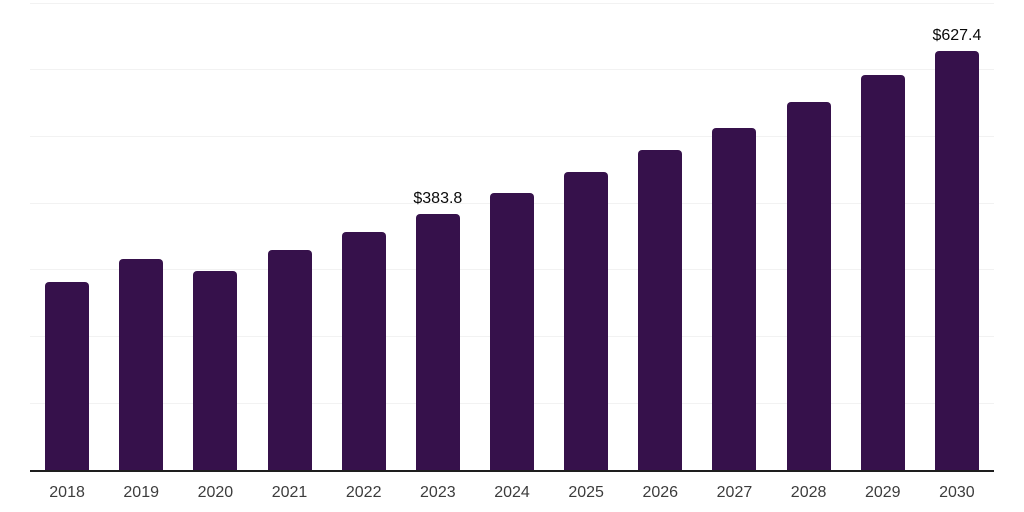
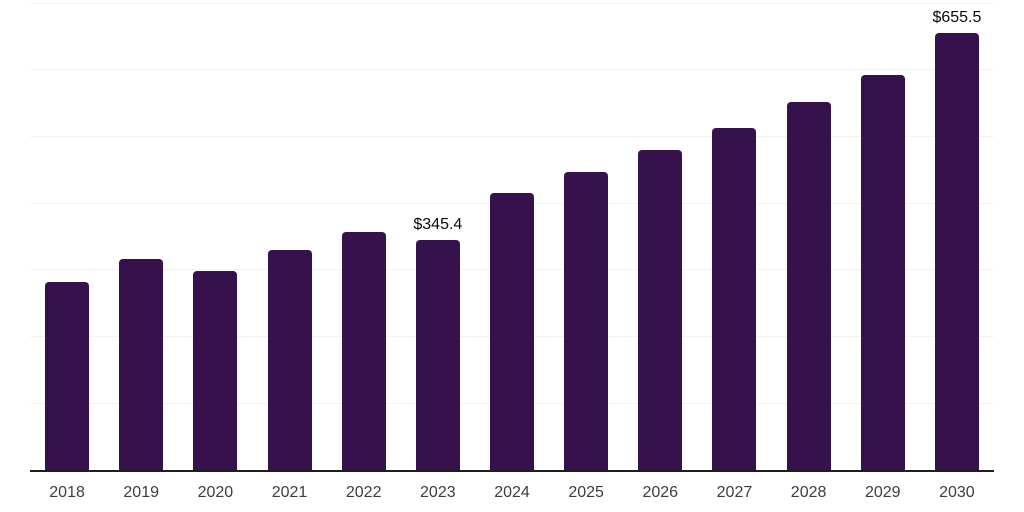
2023: $383.8 -> $345.4
2030: $627.4 -> $655.5
